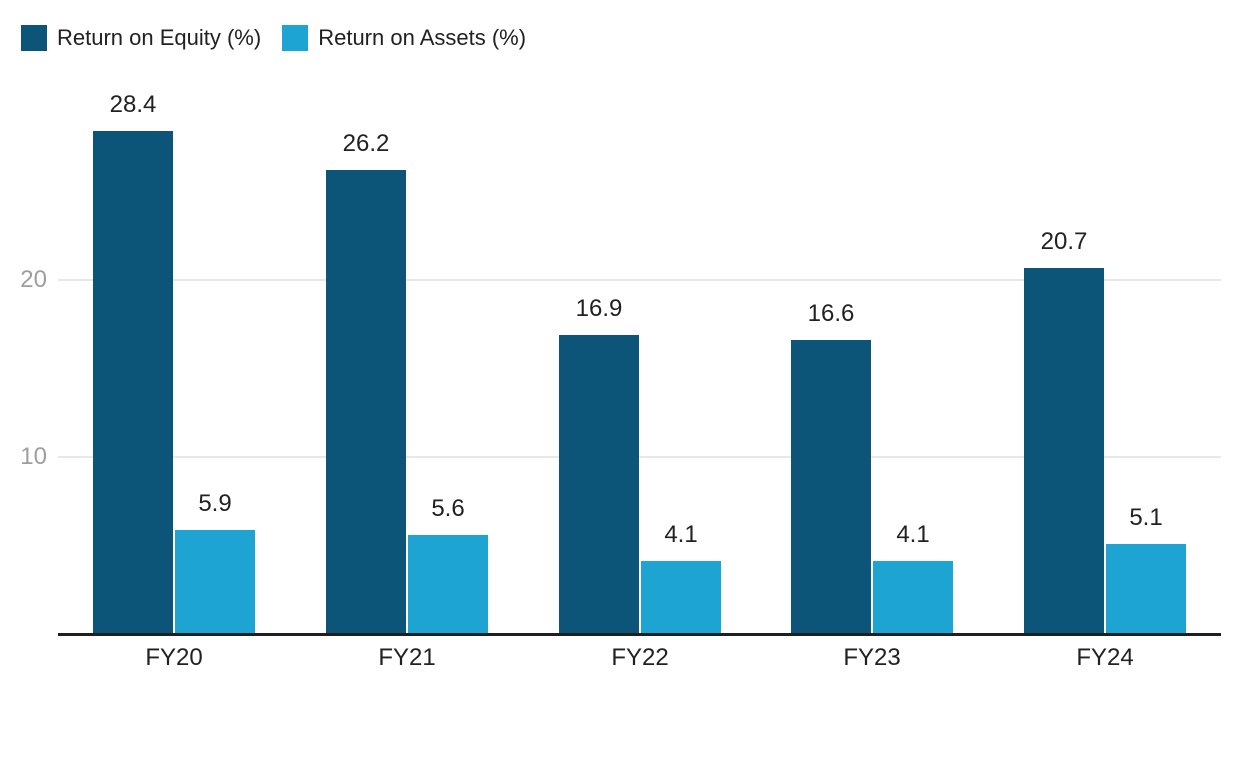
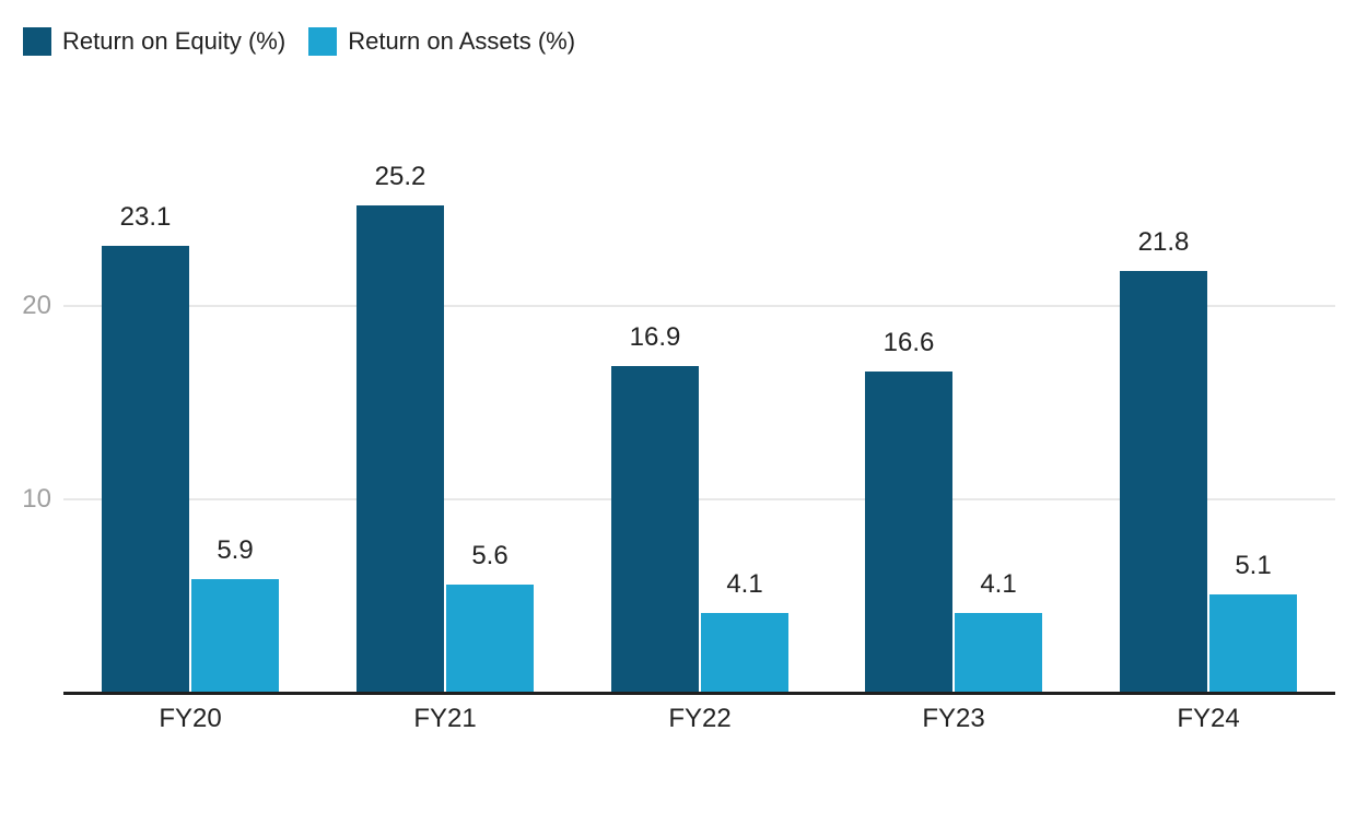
Return on Equity (%)/FY20: 28.4 -> 23.1
Return on Equity (%)/FY21: 26.2 -> 25.2
Return on Equity (%)/FY24: 20.7 -> 21.8
